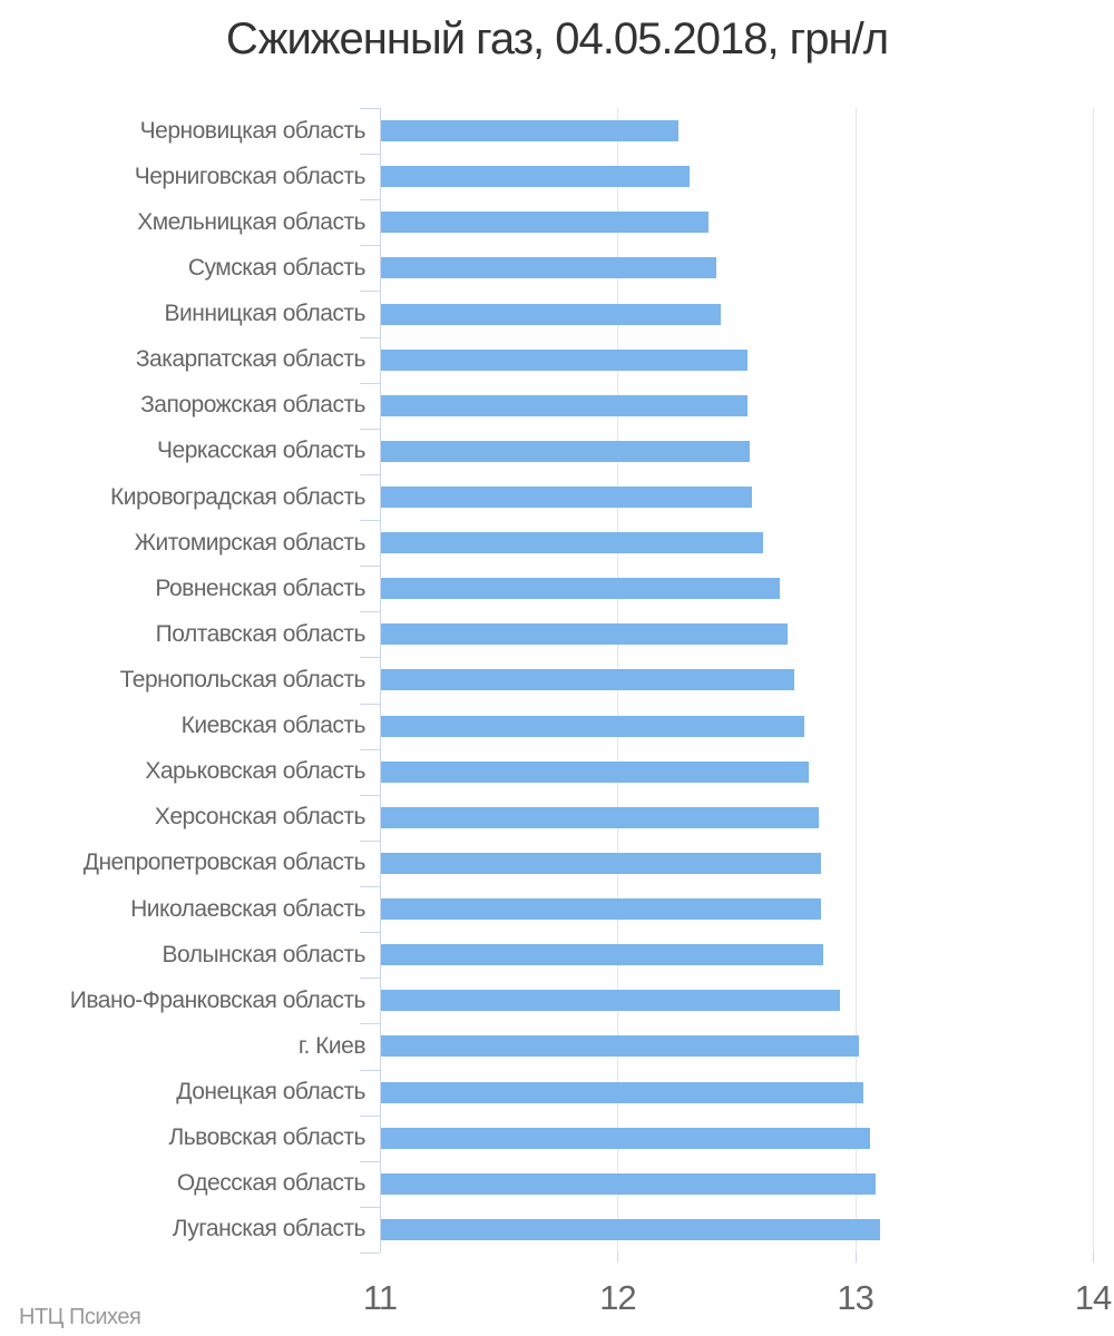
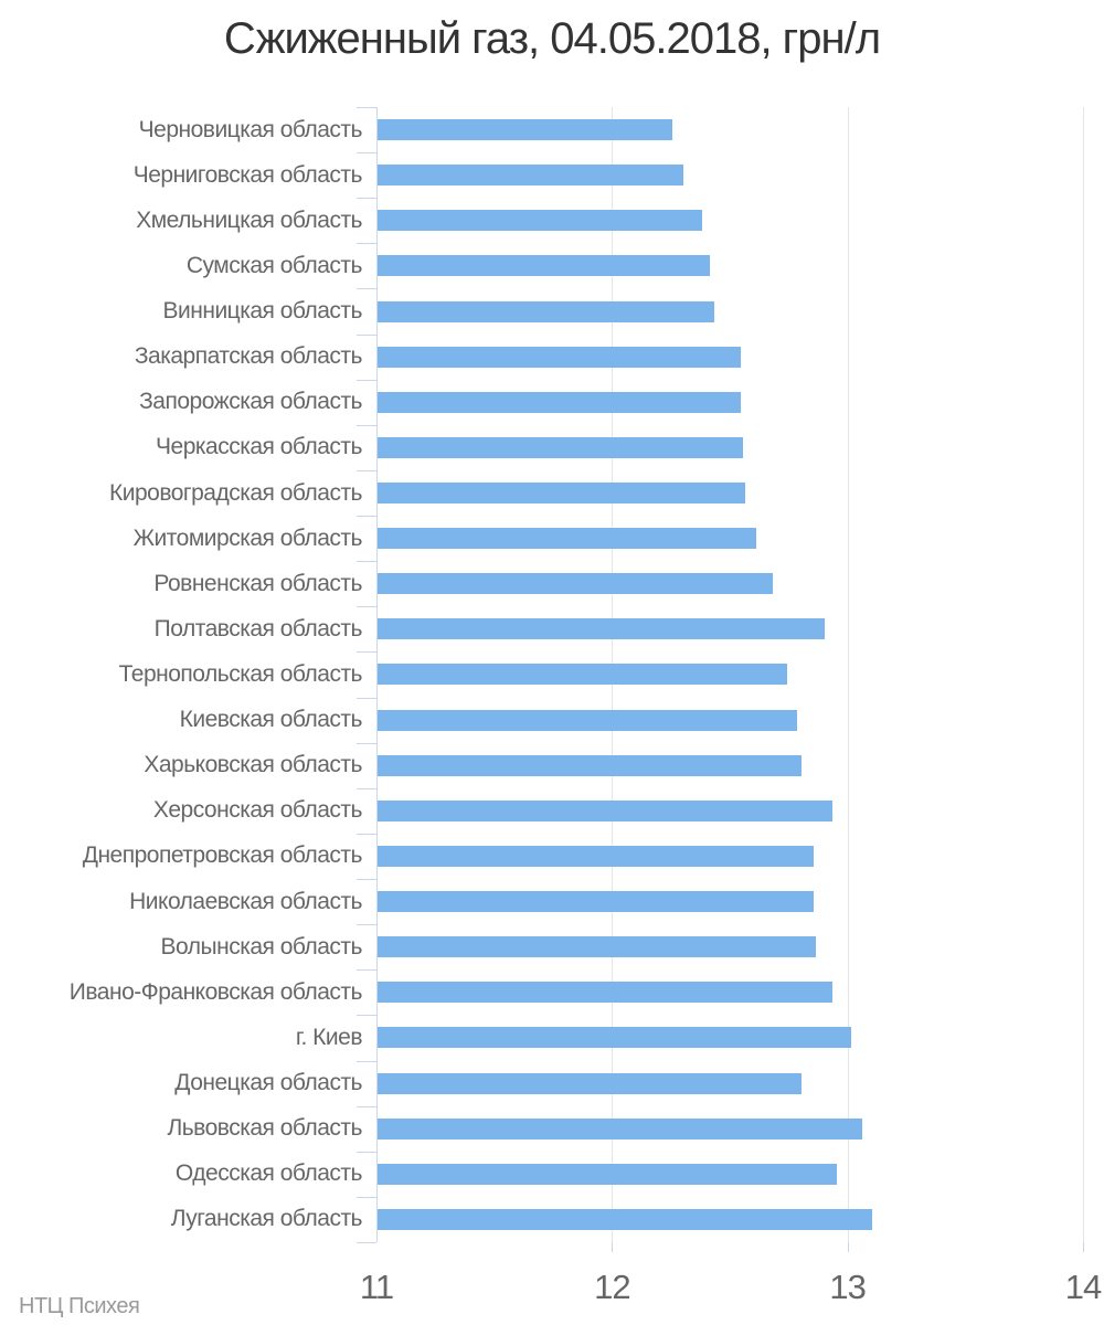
Полтавская область: 12.71 -> 12.90
Херсонская область: 12.84 -> 12.93
Донецкая область: 13.03 -> 12.80
Одесская область: 13.08 -> 12.95
